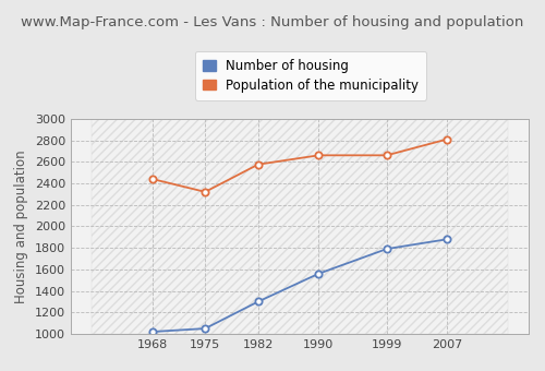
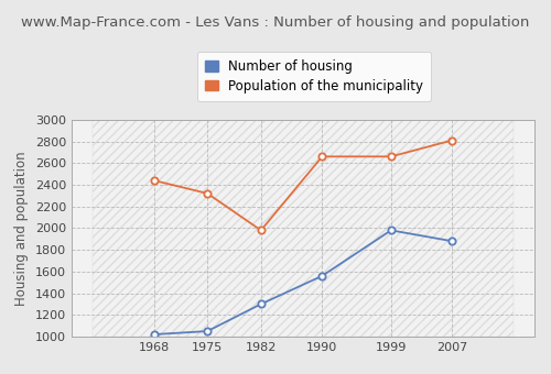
Population of the municipality/1982: 2580 -> 1980
Number of housing/1999: 1790 -> 1980
